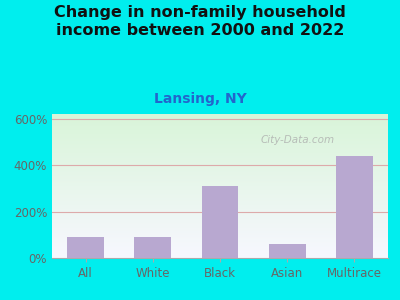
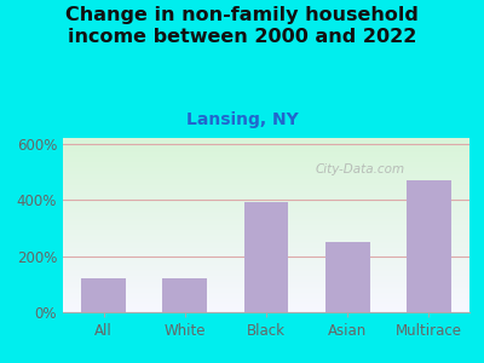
All: 90% -> 120%
White: 90% -> 120%
Black: 310% -> 390%
Asian: 60% -> 250%
Multirace: 440% -> 470%
